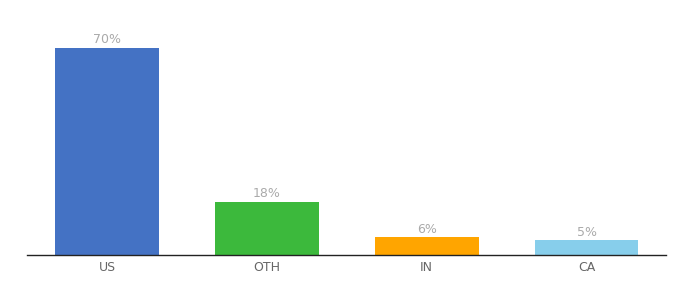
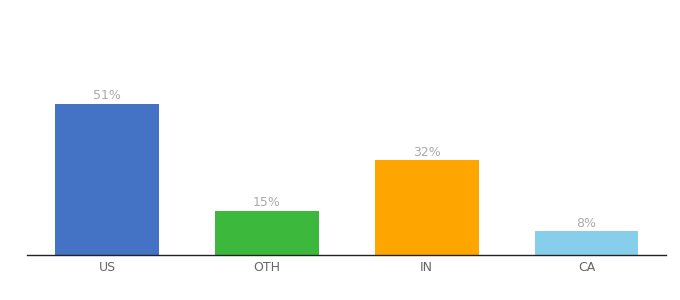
US: 70% -> 51%
OTH: 18% -> 15%
IN: 6% -> 32%
CA: 5% -> 8%
